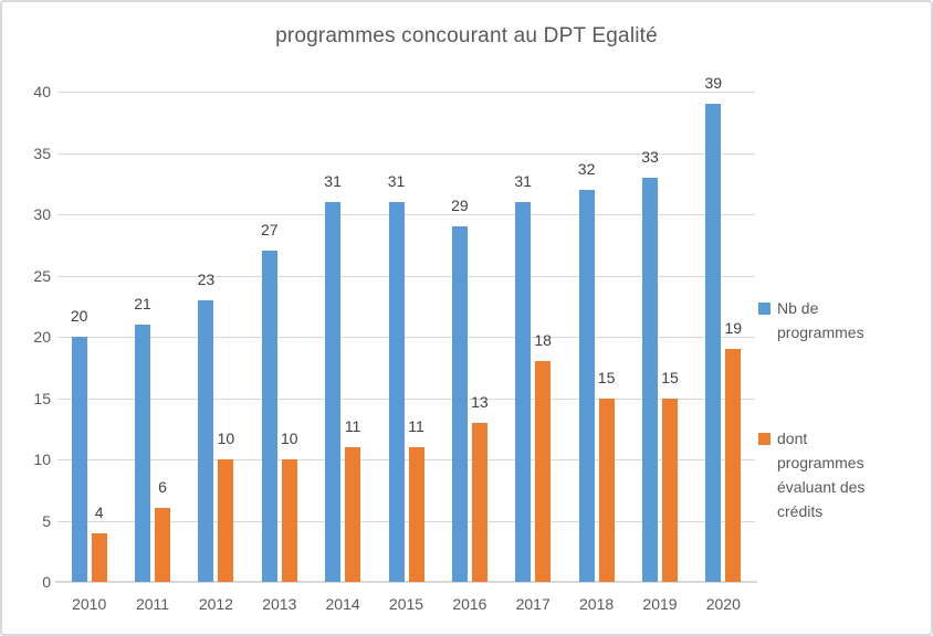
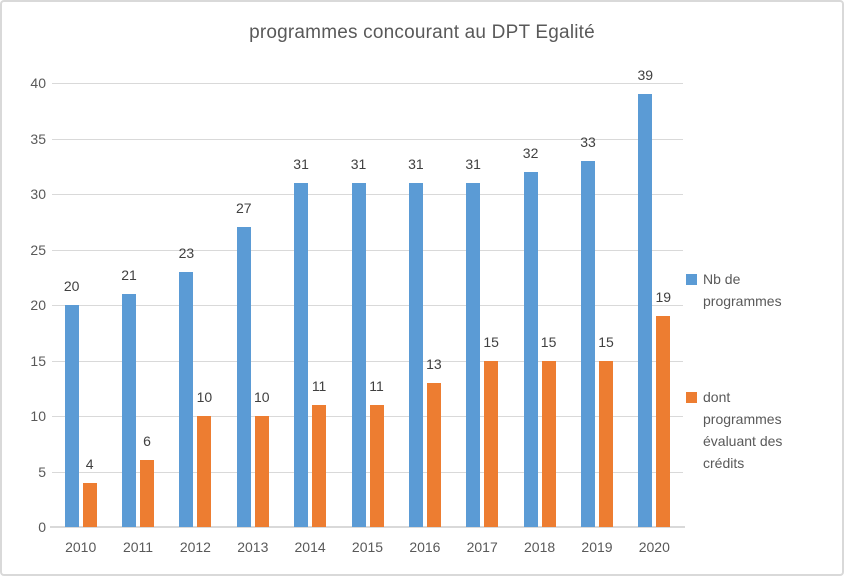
Nb de programmes/2016: 29 -> 31
dont programmes évaluant des crédits/2017: 18 -> 15
